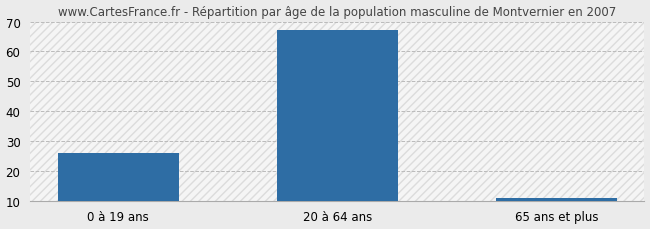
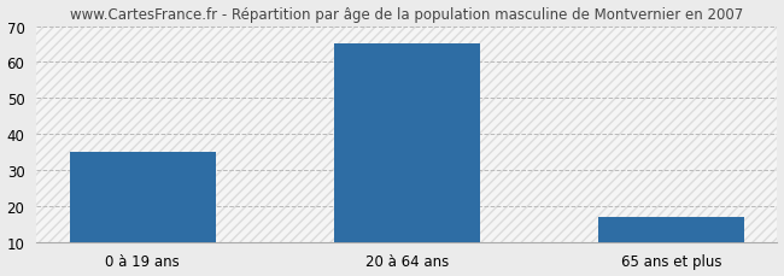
0 à 19 ans: 26 -> 35
20 à 64 ans: 67 -> 65
65 ans et plus: 11 -> 17
